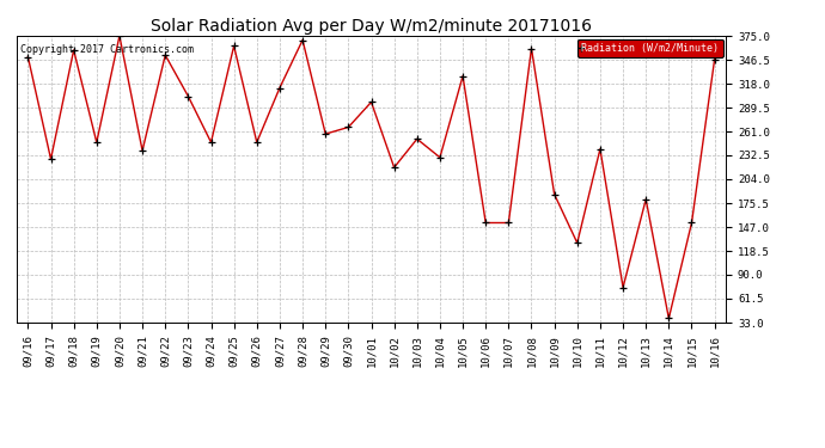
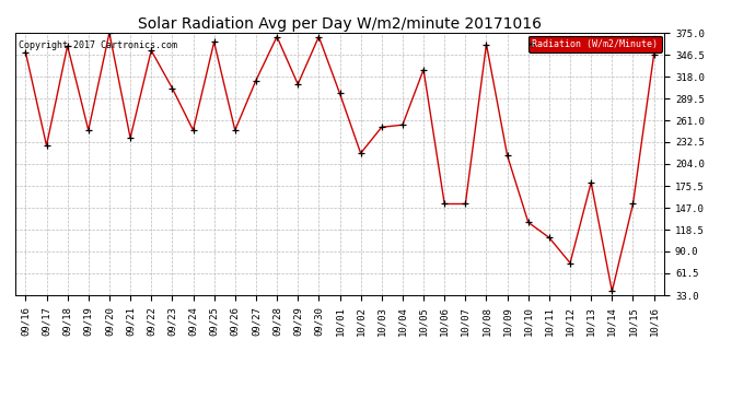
09/29: 258 -> 308
09/30: 266 -> 370
10/04: 230 -> 255
10/09: 186 -> 215
10/11: 240 -> 108
